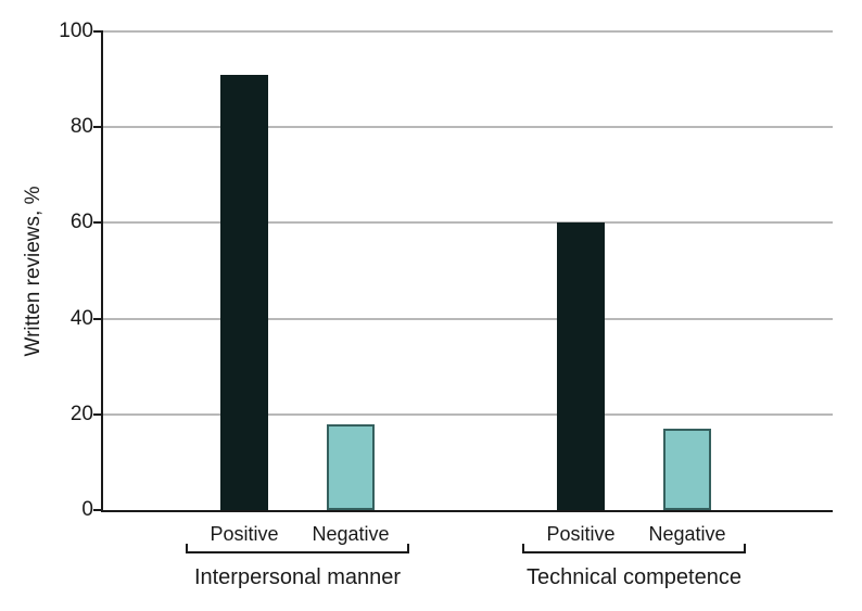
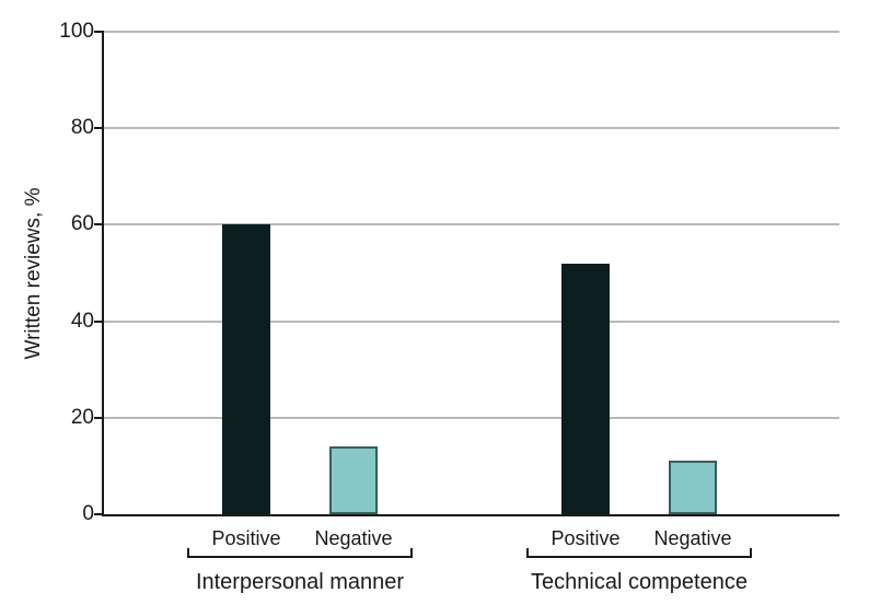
Positive/Interpersonal manner: 91 -> 60
Negative/Interpersonal manner: 18 -> 14
Positive/Technical competence: 60 -> 52
Negative/Technical competence: 17 -> 11
